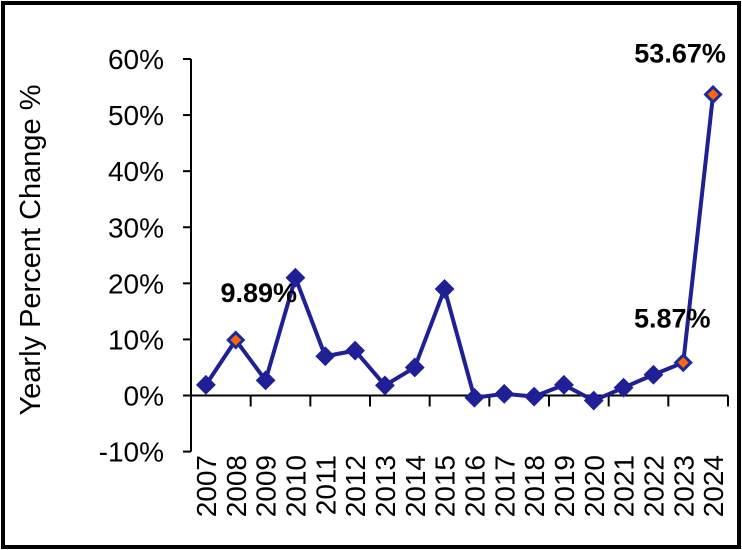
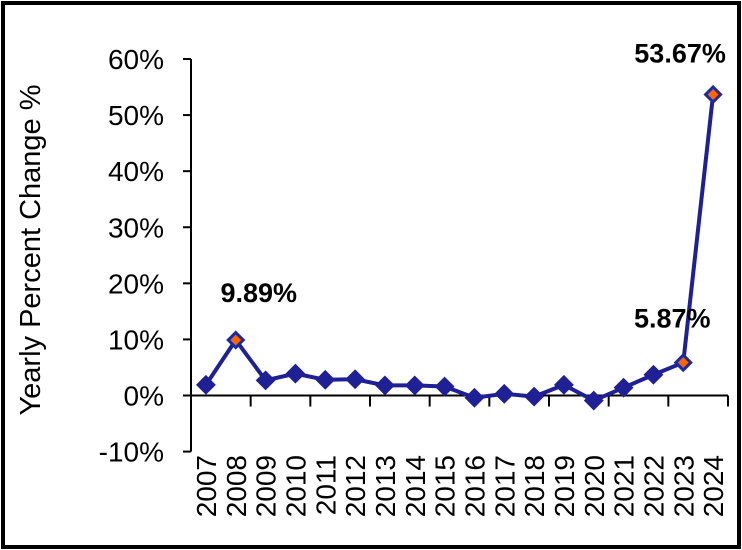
2010: 21% -> 4%
2011: 7% -> 3%
2012: 8% -> 3%
2014: 5% -> 2%
2015: 19% -> 2%
